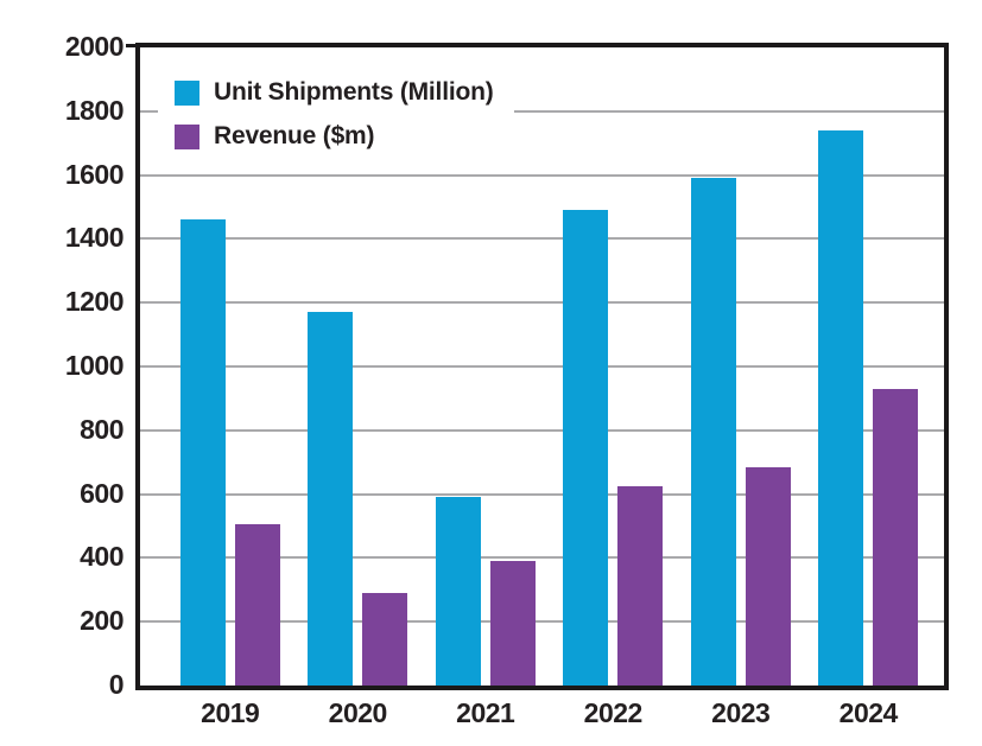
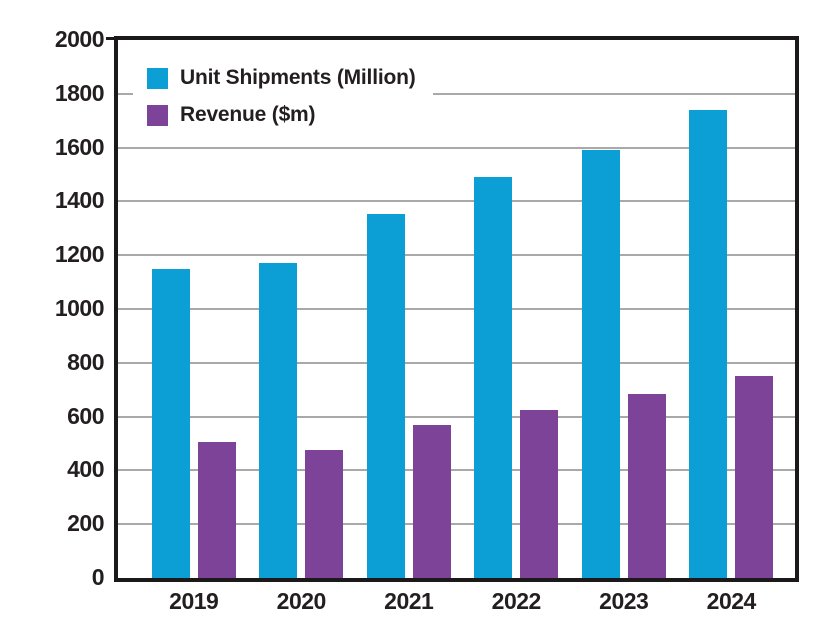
Unit Shipments (Million)/2019: 1460 -> 1150
Revenue ($m)/2020: 290 -> 480
Unit Shipments (Million)/2021: 590 -> 1360
Revenue ($m)/2021: 390 -> 570
Revenue ($m)/2024: 930 -> 750
